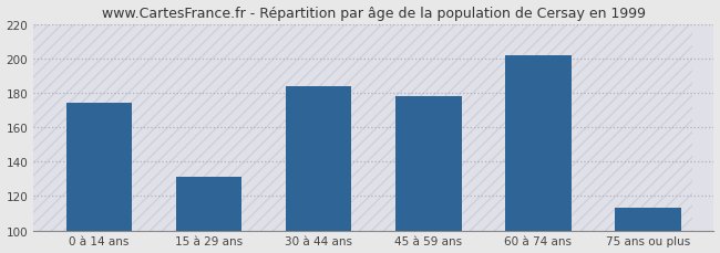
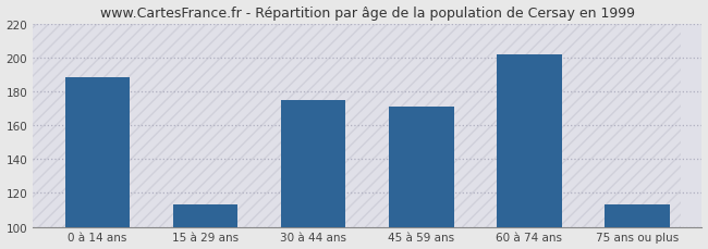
0 à 14 ans: 174 -> 188
15 à 29 ans: 131 -> 113
30 à 44 ans: 184 -> 175
45 à 59 ans: 178 -> 171
